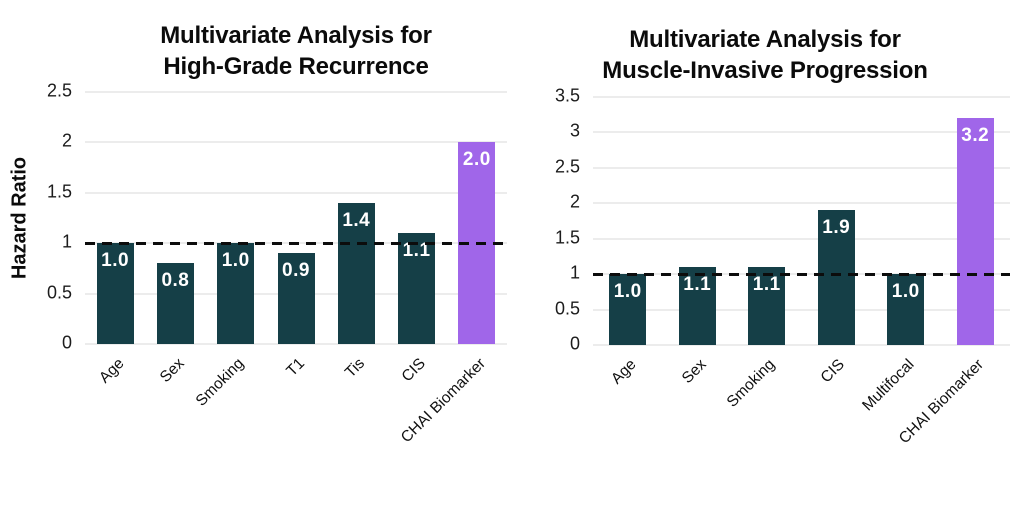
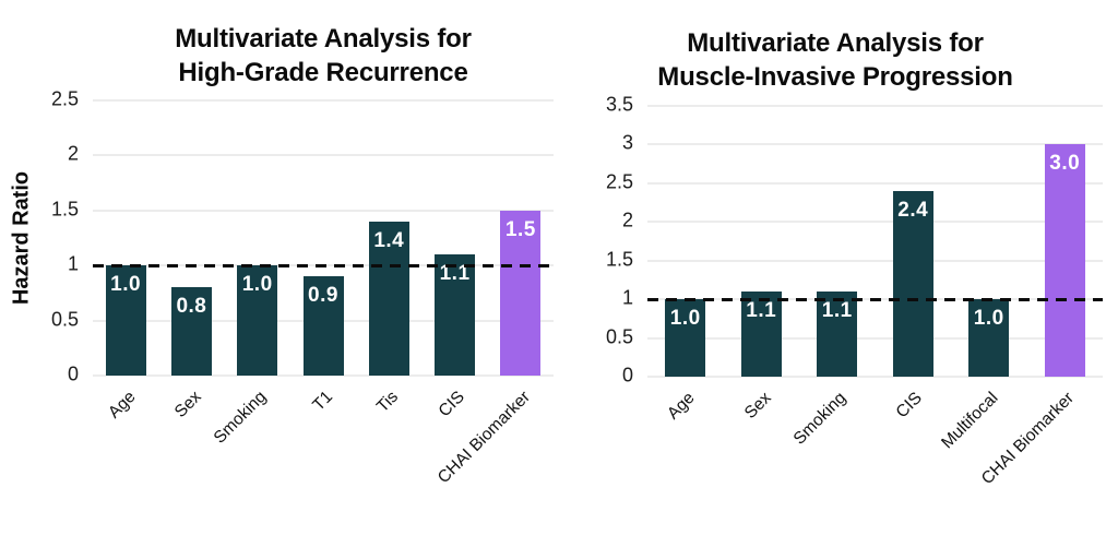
Multivariate Analysis for High-Grade Recurrence/CHAI Biomarker: 2.0 -> 1.5
Multivariate Analysis for Muscle-Invasive Progression/CIS: 1.9 -> 2.4
Multivariate Analysis for Muscle-Invasive Progression/CHAI Biomarker: 3.2 -> 3.0
